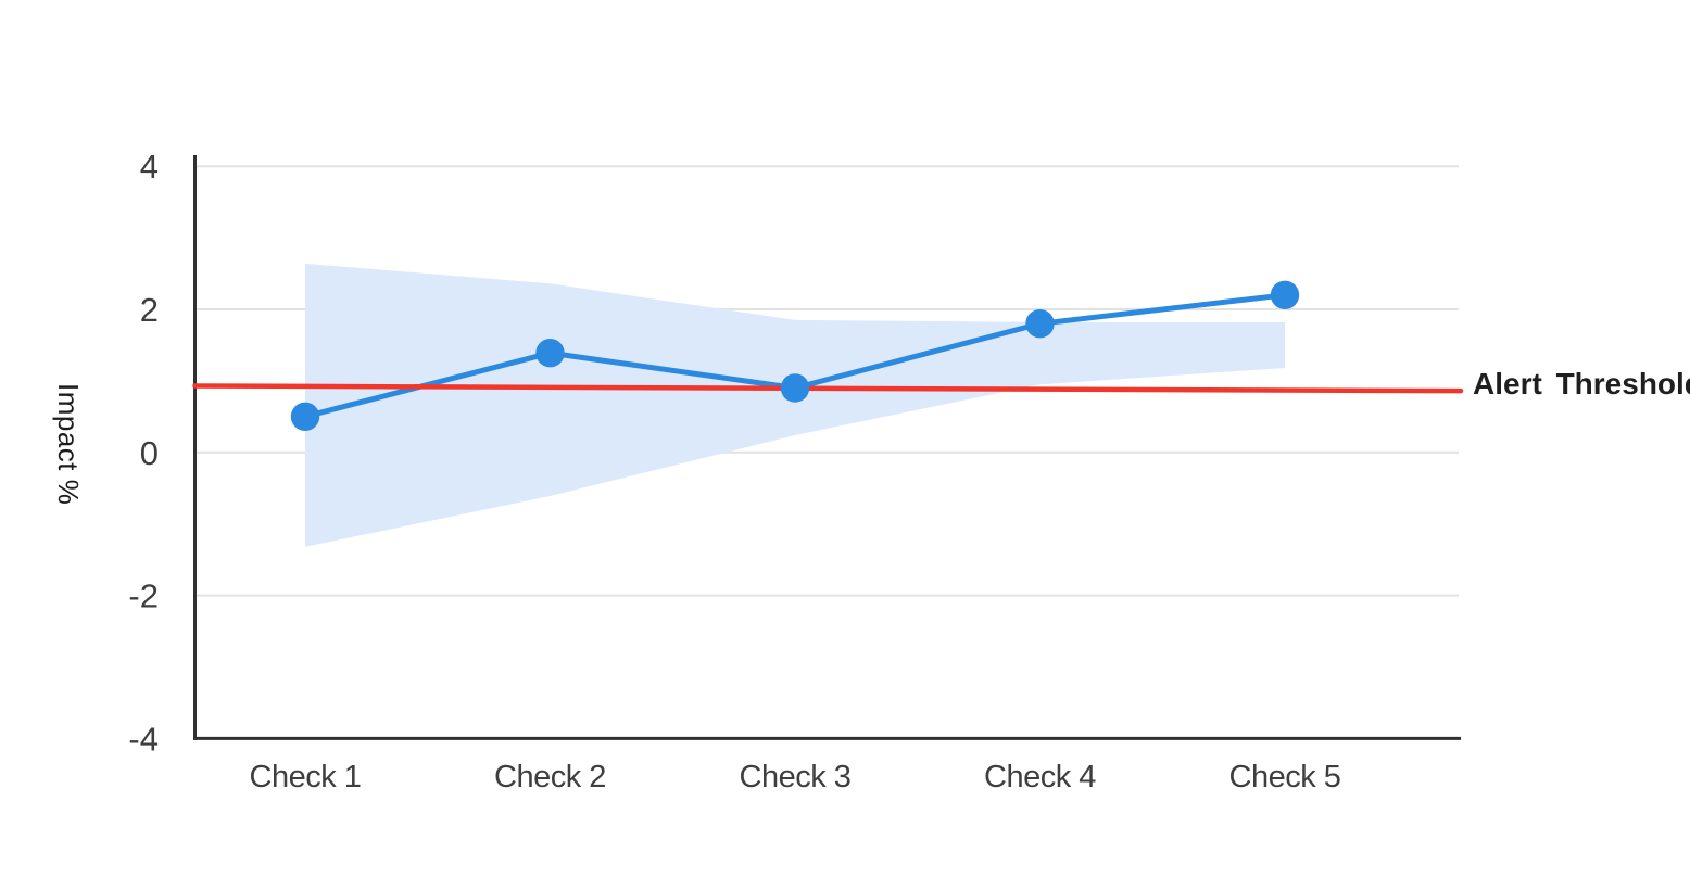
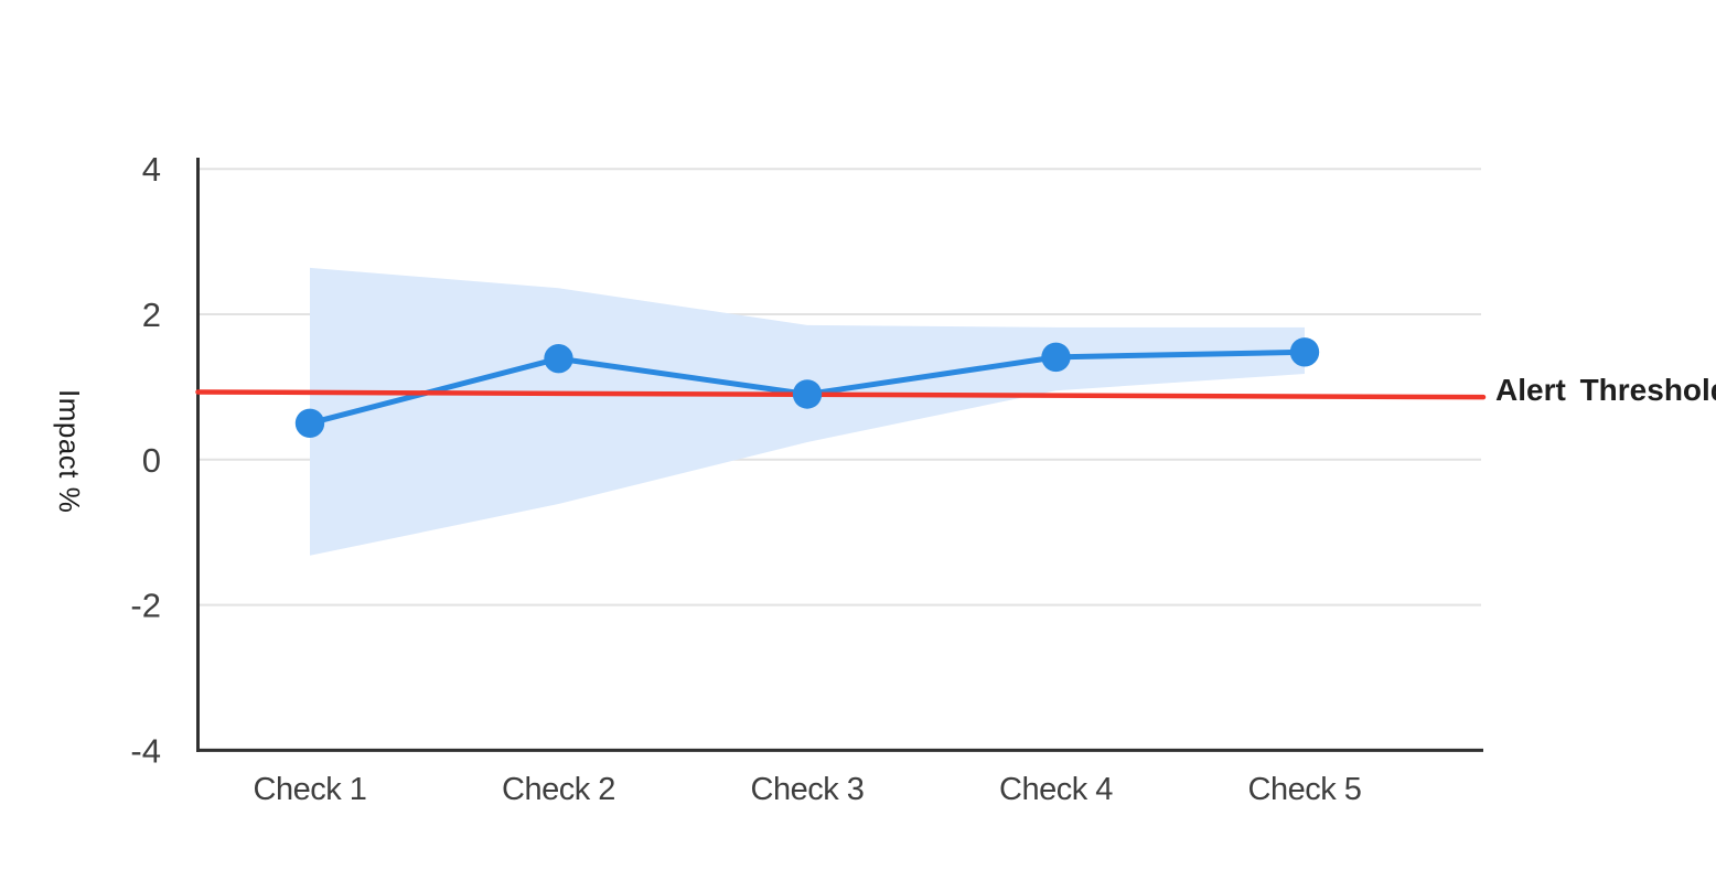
Check 4: 1.8 -> 1.4
Check 5: 2.2 -> 1.5
